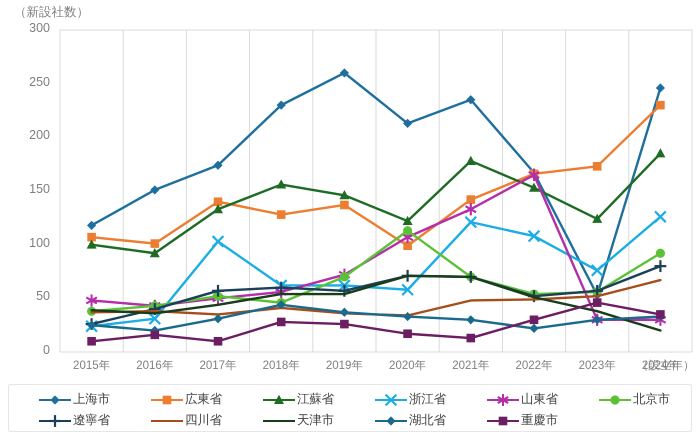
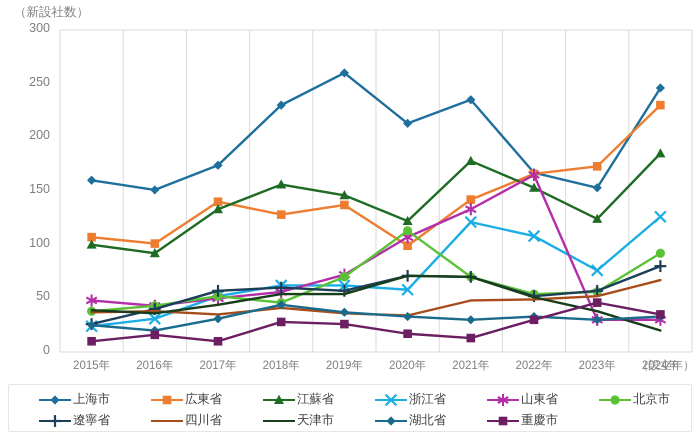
上海市/2015年: 118 -> 160
浙江省/2017年: 103 -> 52
湖北省/2022年: 22 -> 33
上海市/2023年: 53 -> 153
